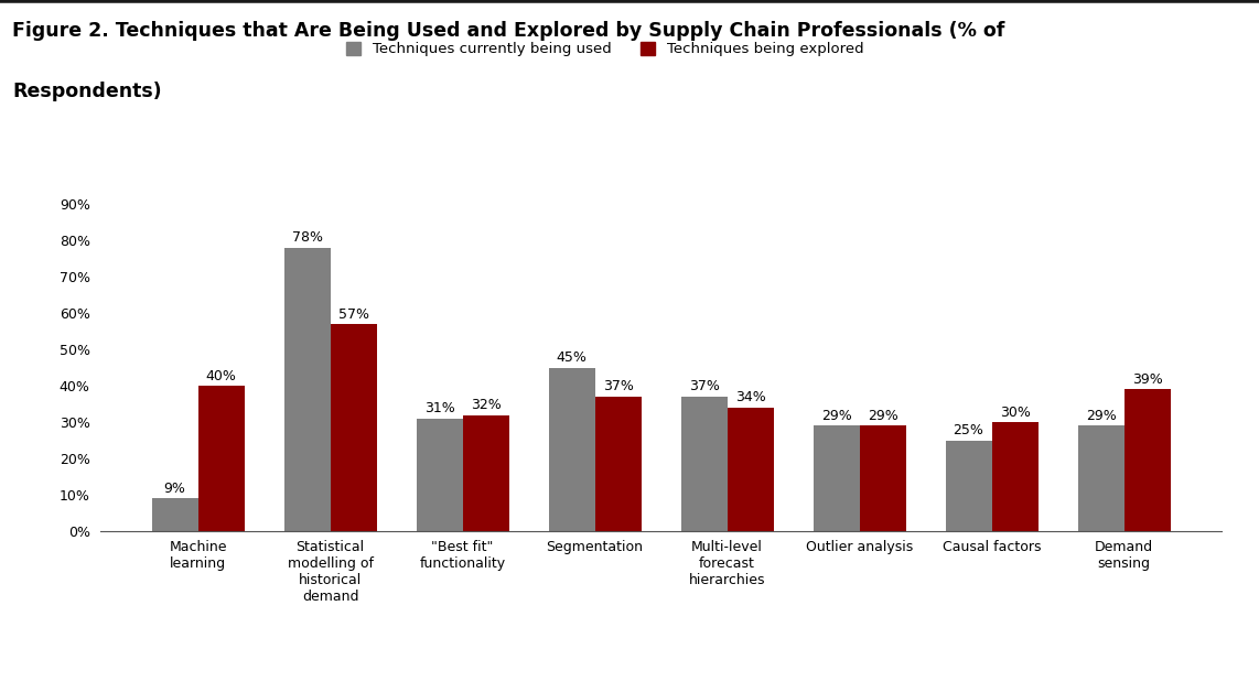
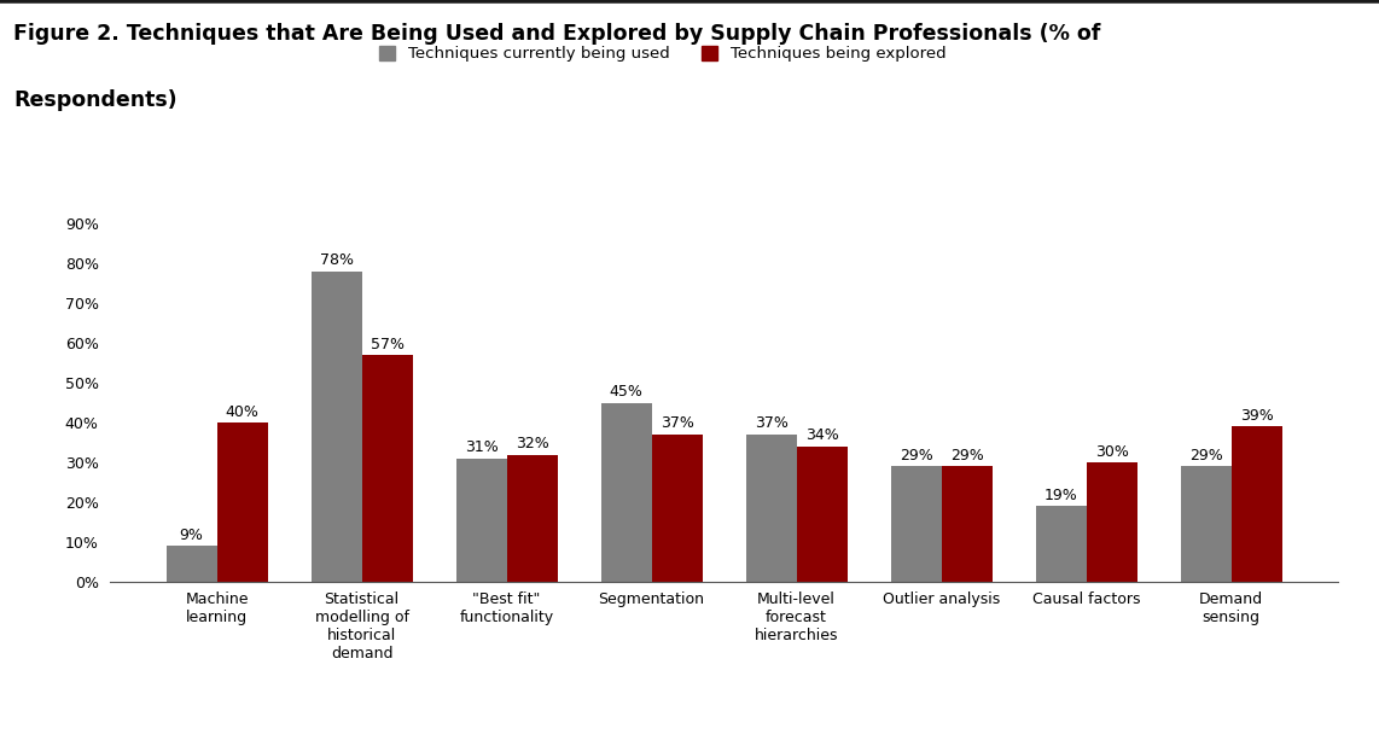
Techniques currently being used/Causal factors: 25% -> 19%
